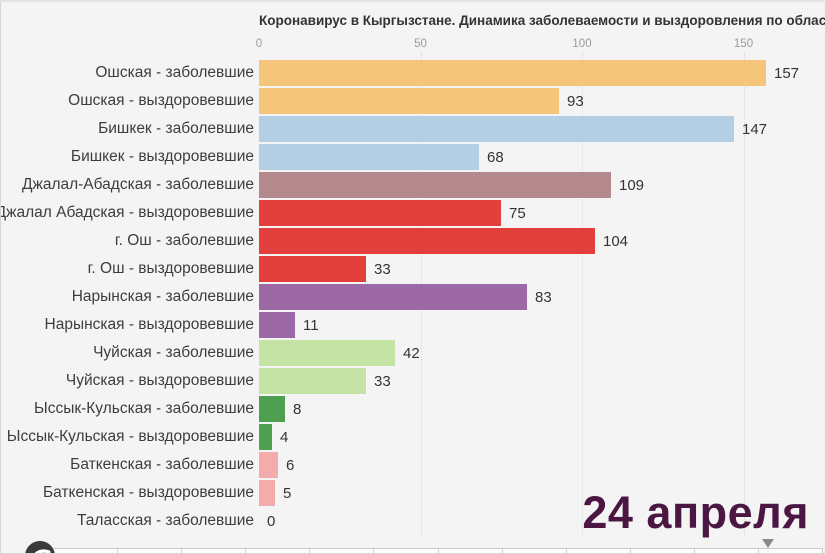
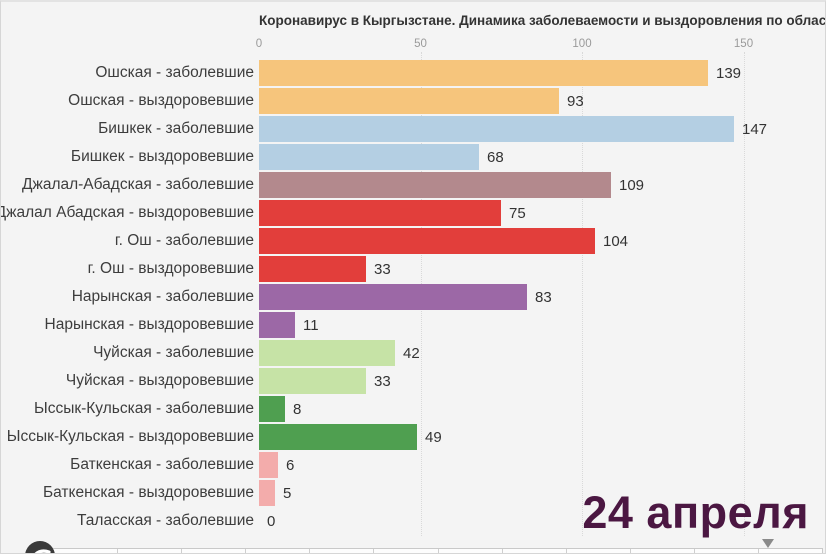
Ошская - заболевшие: 157 -> 139
Ыссык-Кульская - выздоровевшие: 4 -> 49
